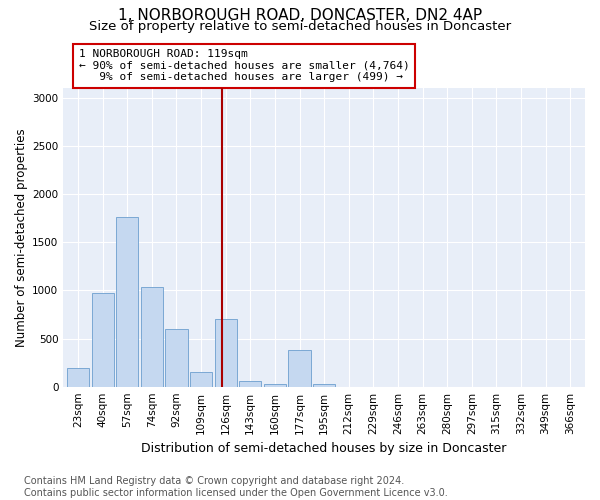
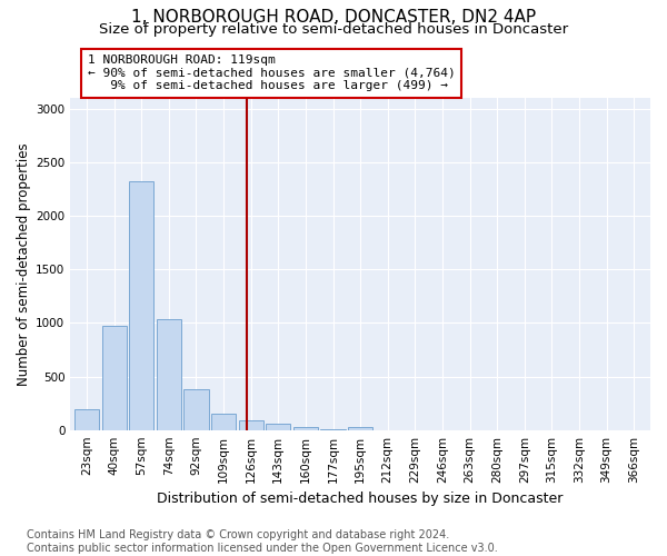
57sqm: 1760 -> 2320
92sqm: 600 -> 380
126sqm: 700 -> 100
177sqm: 380 -> 0
